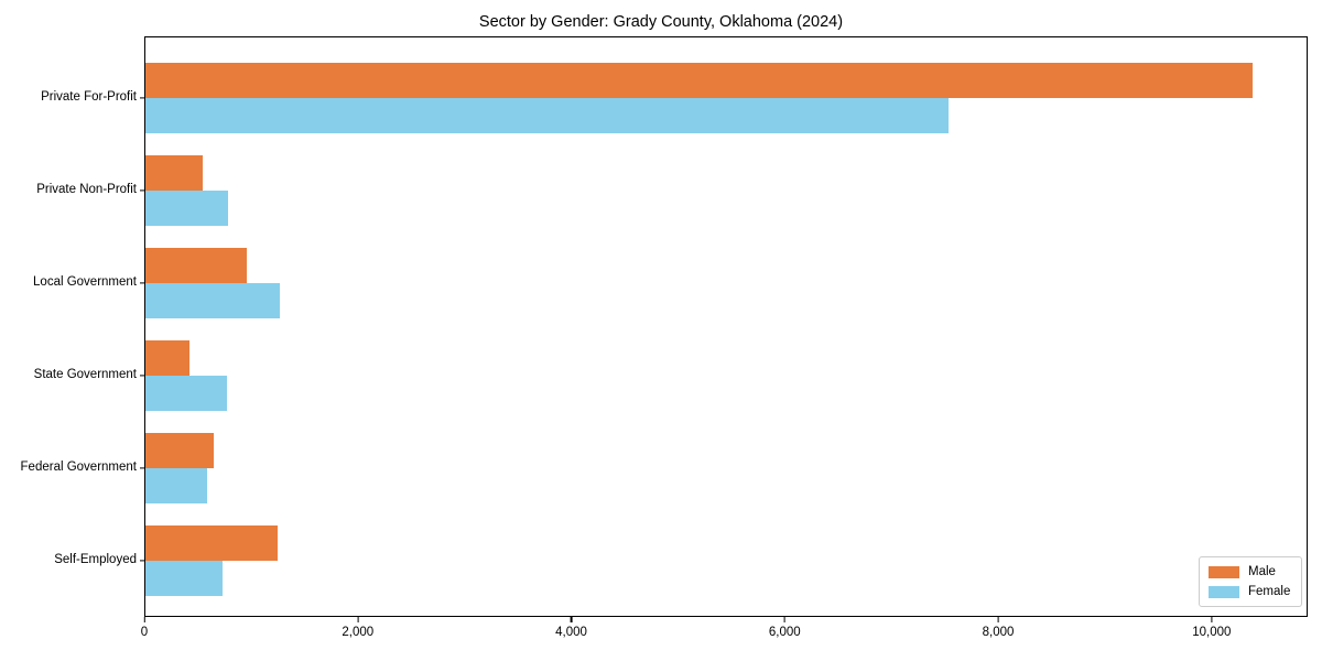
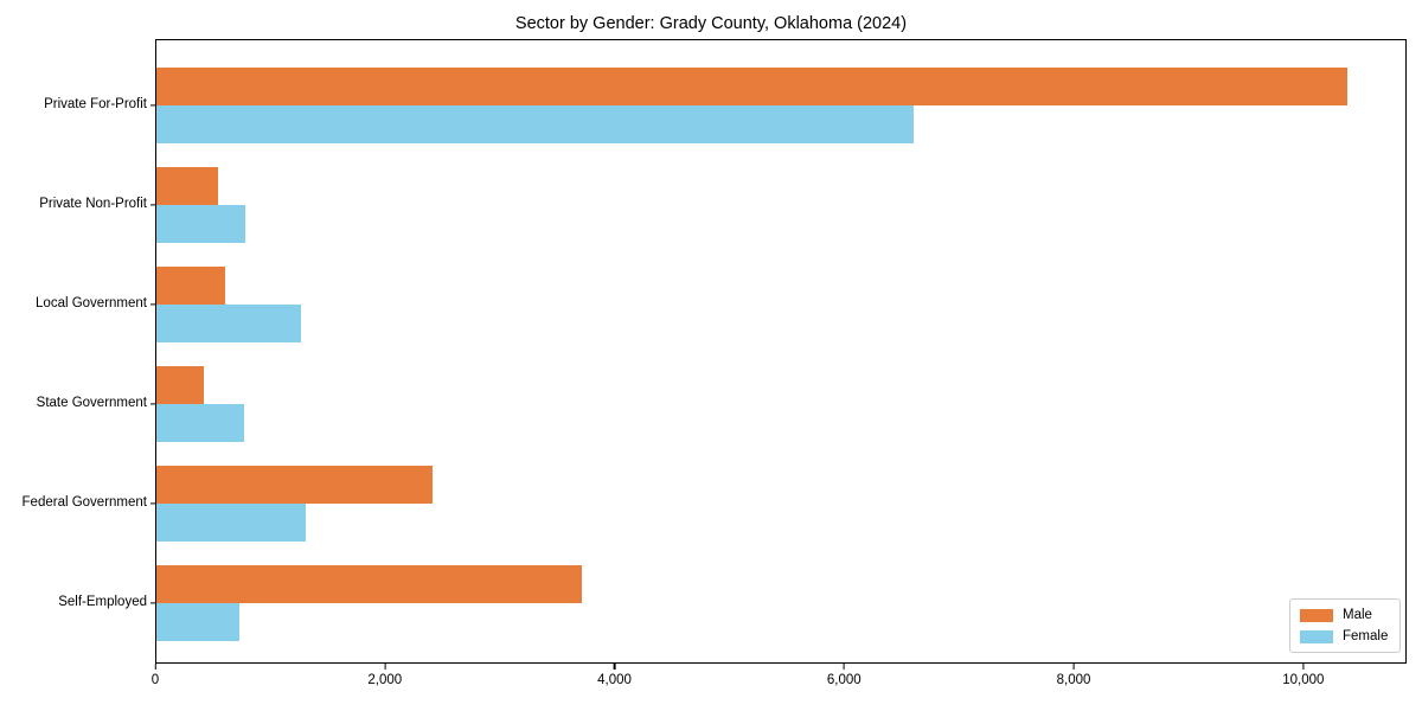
Female/Private For-Profit: 7500 -> 6600
Male/Local Government: 1000 -> 600
Male/Federal Government: 600 -> 2400
Female/Federal Government: 600 -> 1300
Male/Self-Employed: 1200 -> 3700
